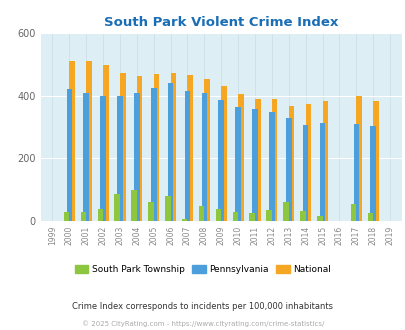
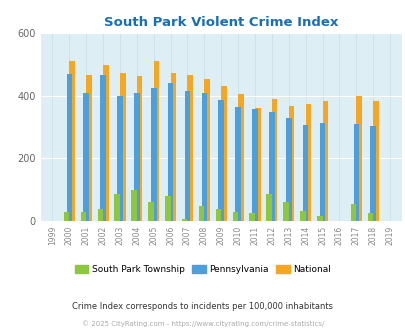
Pennsylvania/2000: 420 -> 470
National/2001: 510 -> 465
Pennsylvania/2002: 400 -> 465
National/2005: 470 -> 510
National/2011: 390 -> 360
South Park Township/2012: 35 -> 85
